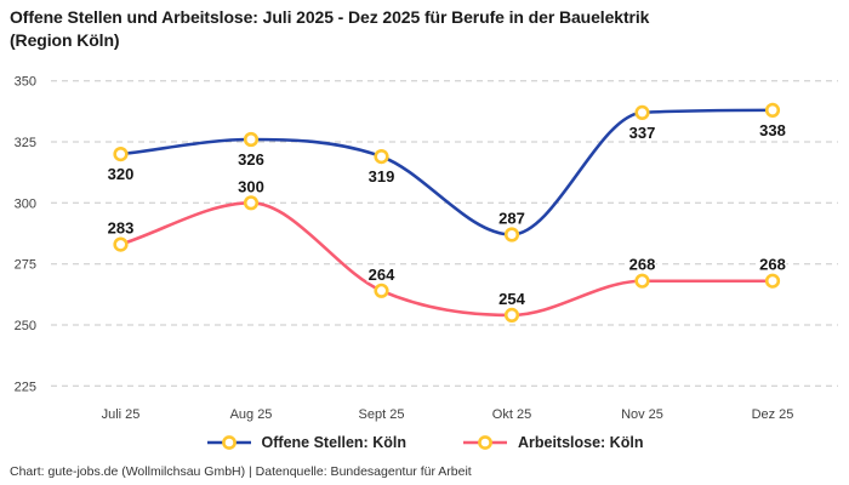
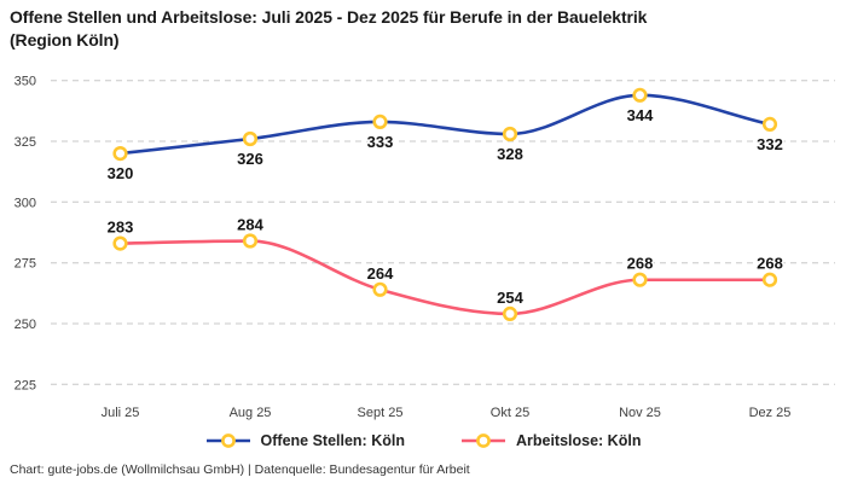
Arbeitslose: Köln/Aug 25: 300 -> 284
Offene Stellen: Köln/Sept 25: 319 -> 333
Offene Stellen: Köln/Okt 25: 287 -> 328
Offene Stellen: Köln/Nov 25: 337 -> 344
Offene Stellen: Köln/Dez 25: 338 -> 332
